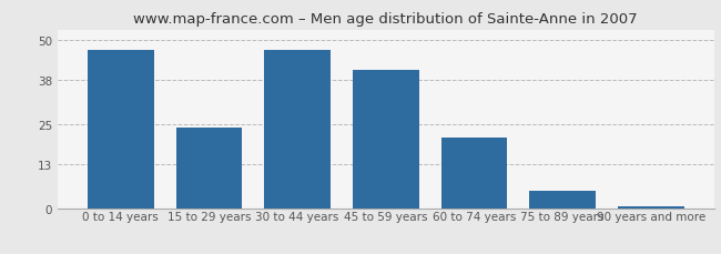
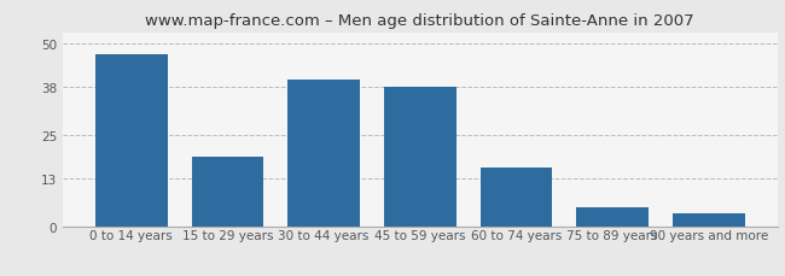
15 to 29 years: 24.0 -> 19.0
30 to 44 years: 47.0 -> 40.0
45 to 59 years: 41.0 -> 38.0
60 to 74 years: 21.0 -> 16.0
90 years and more: 0.5 -> 3.5
